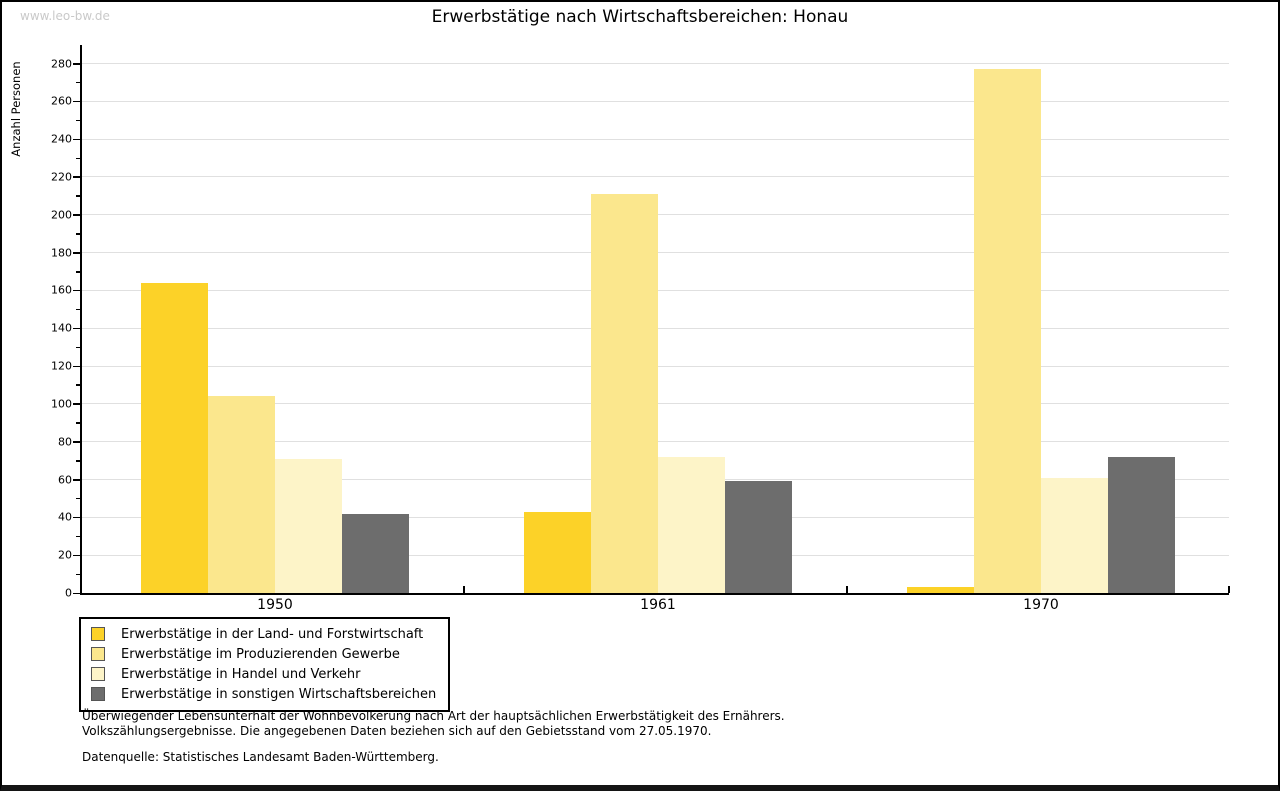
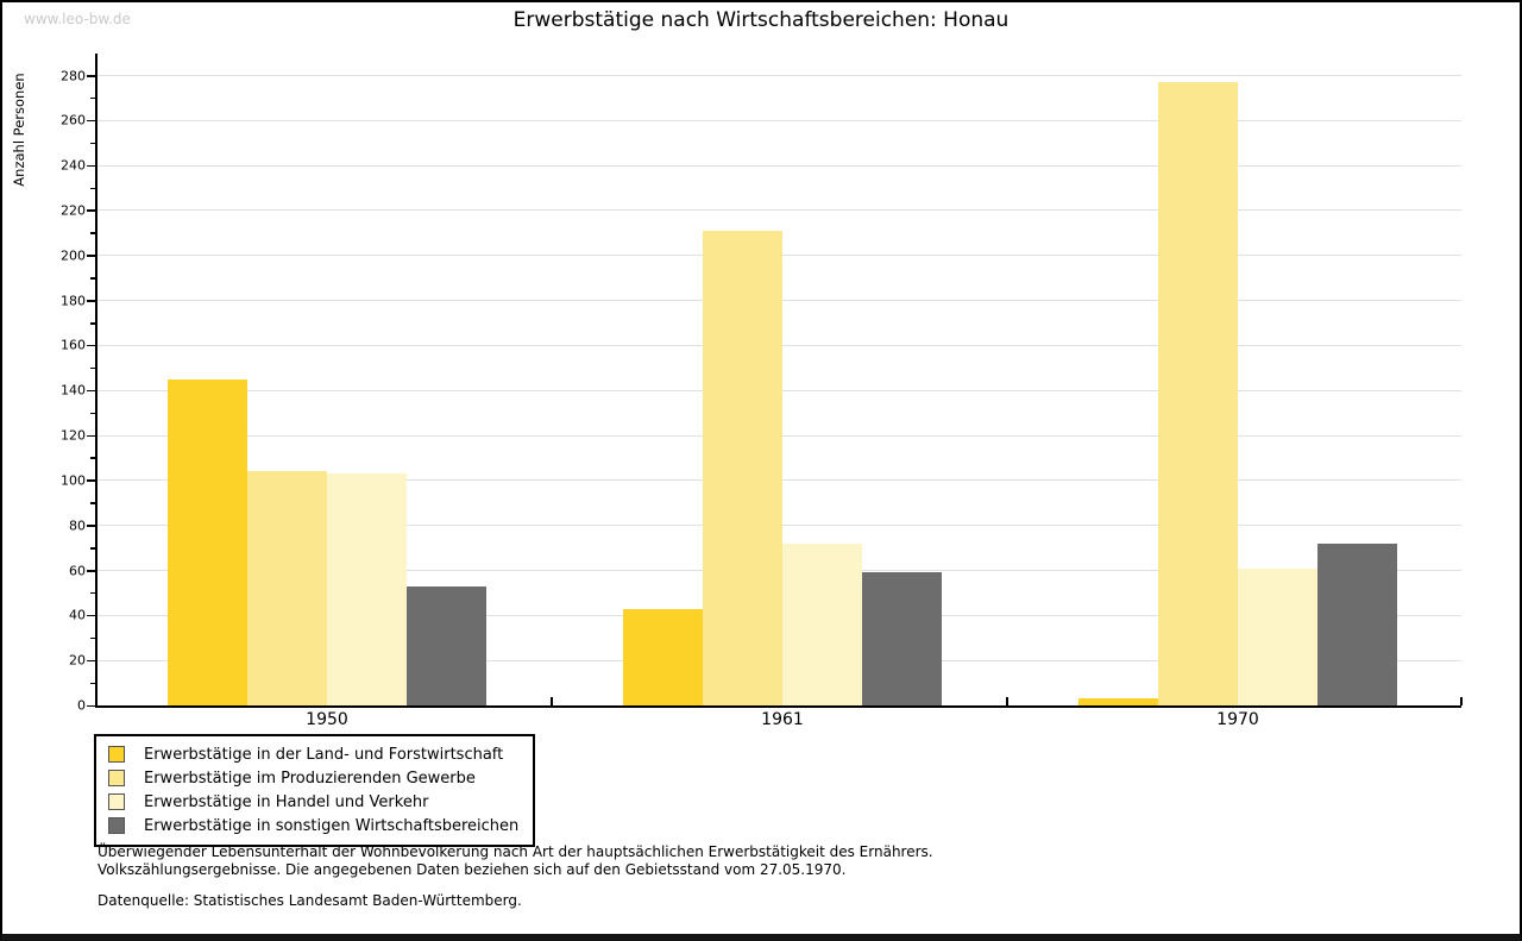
Erwerbstätige in der Land- und Forstwirtschaft/1950: 164 -> 145
Erwerbstätige in Handel und Verkehr/1950: 71 -> 103
Erwerbstätige in sonstigen Wirtschaftsbereichen/1950: 42 -> 53
